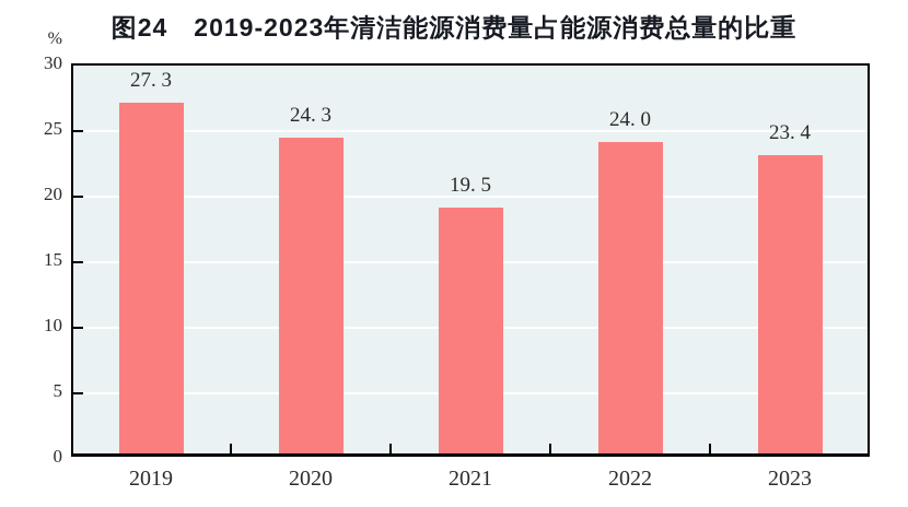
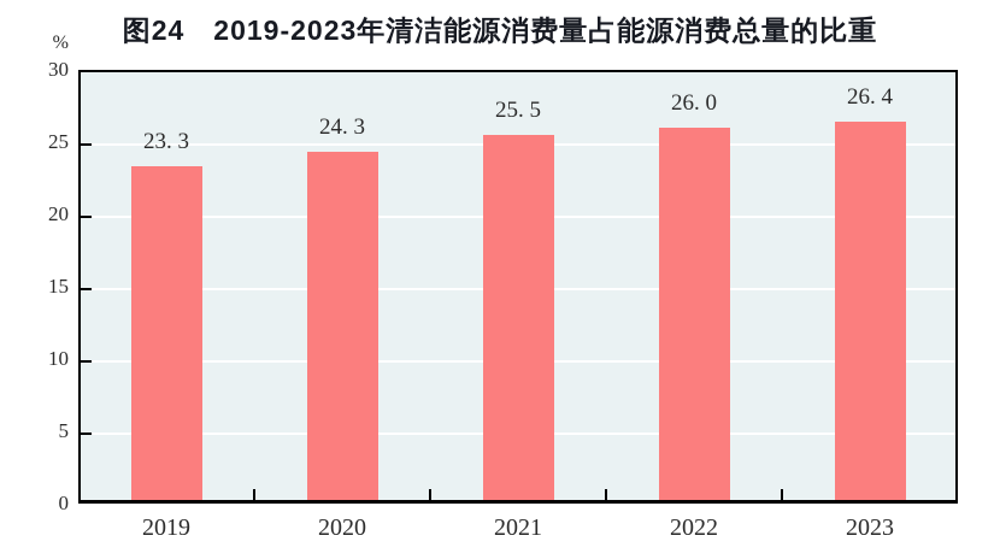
2019: 27 -> 23
2021: 19 -> 25
2022: 24 -> 26
2023: 23 -> 26
